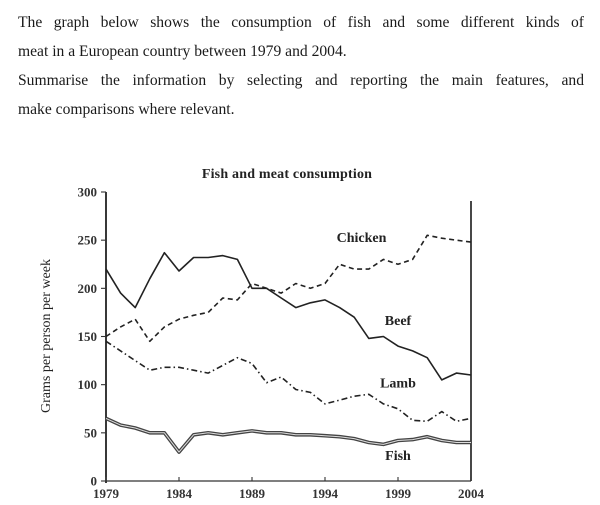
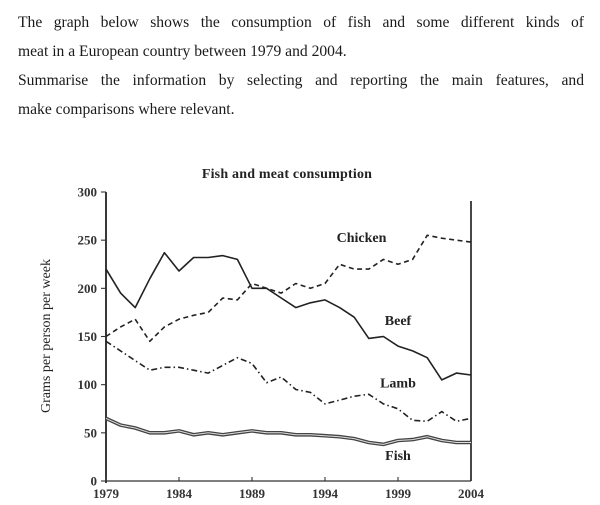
Fish/1984: 30 -> 50
